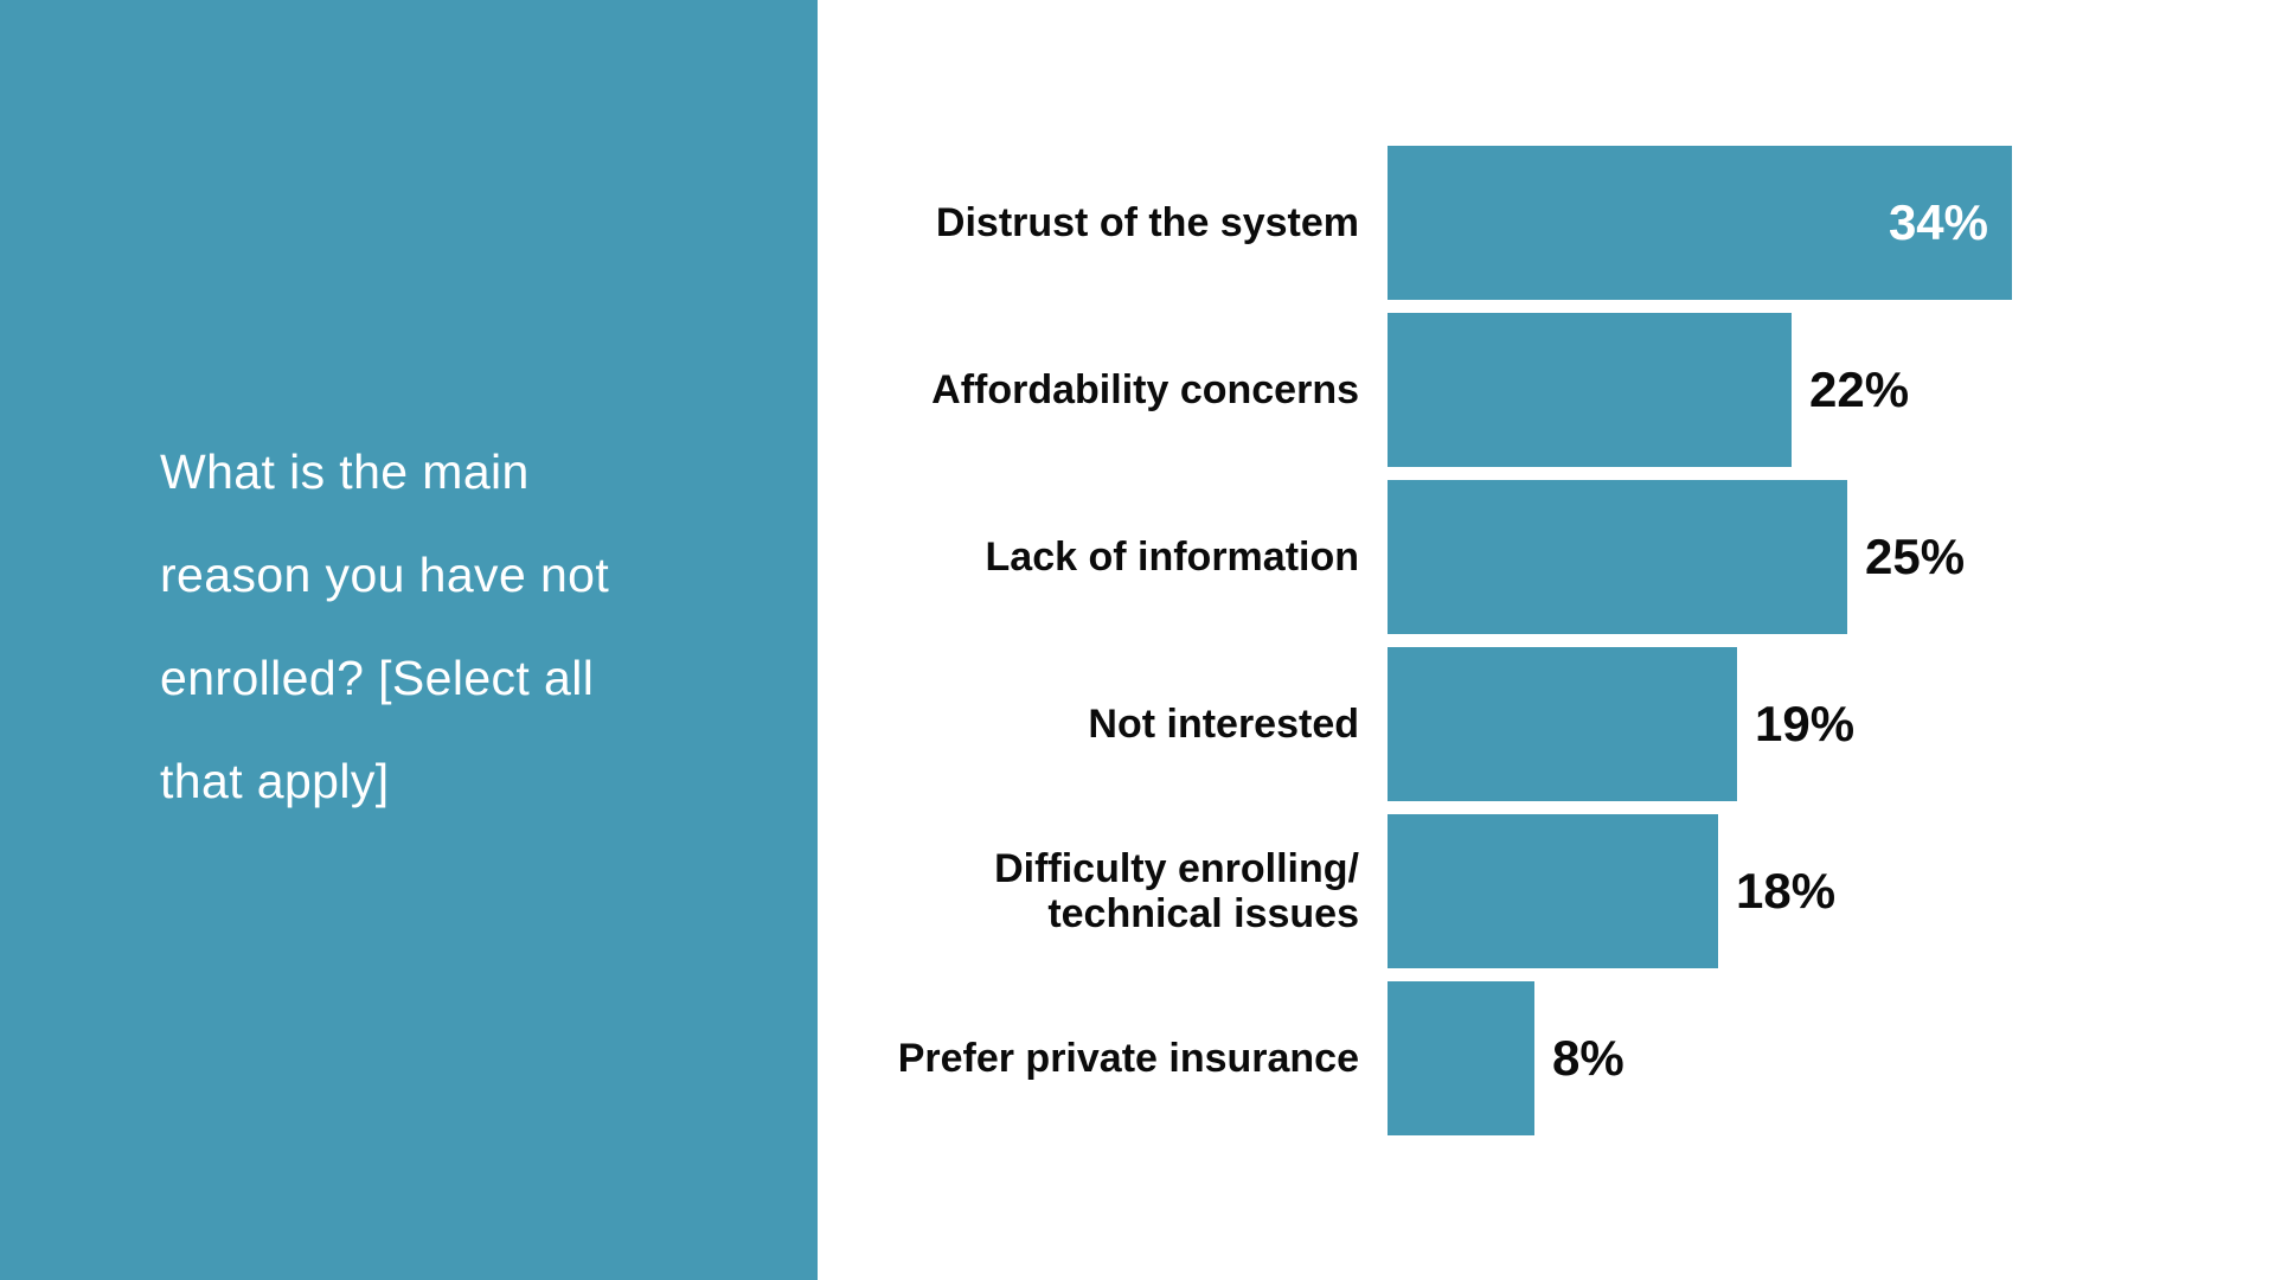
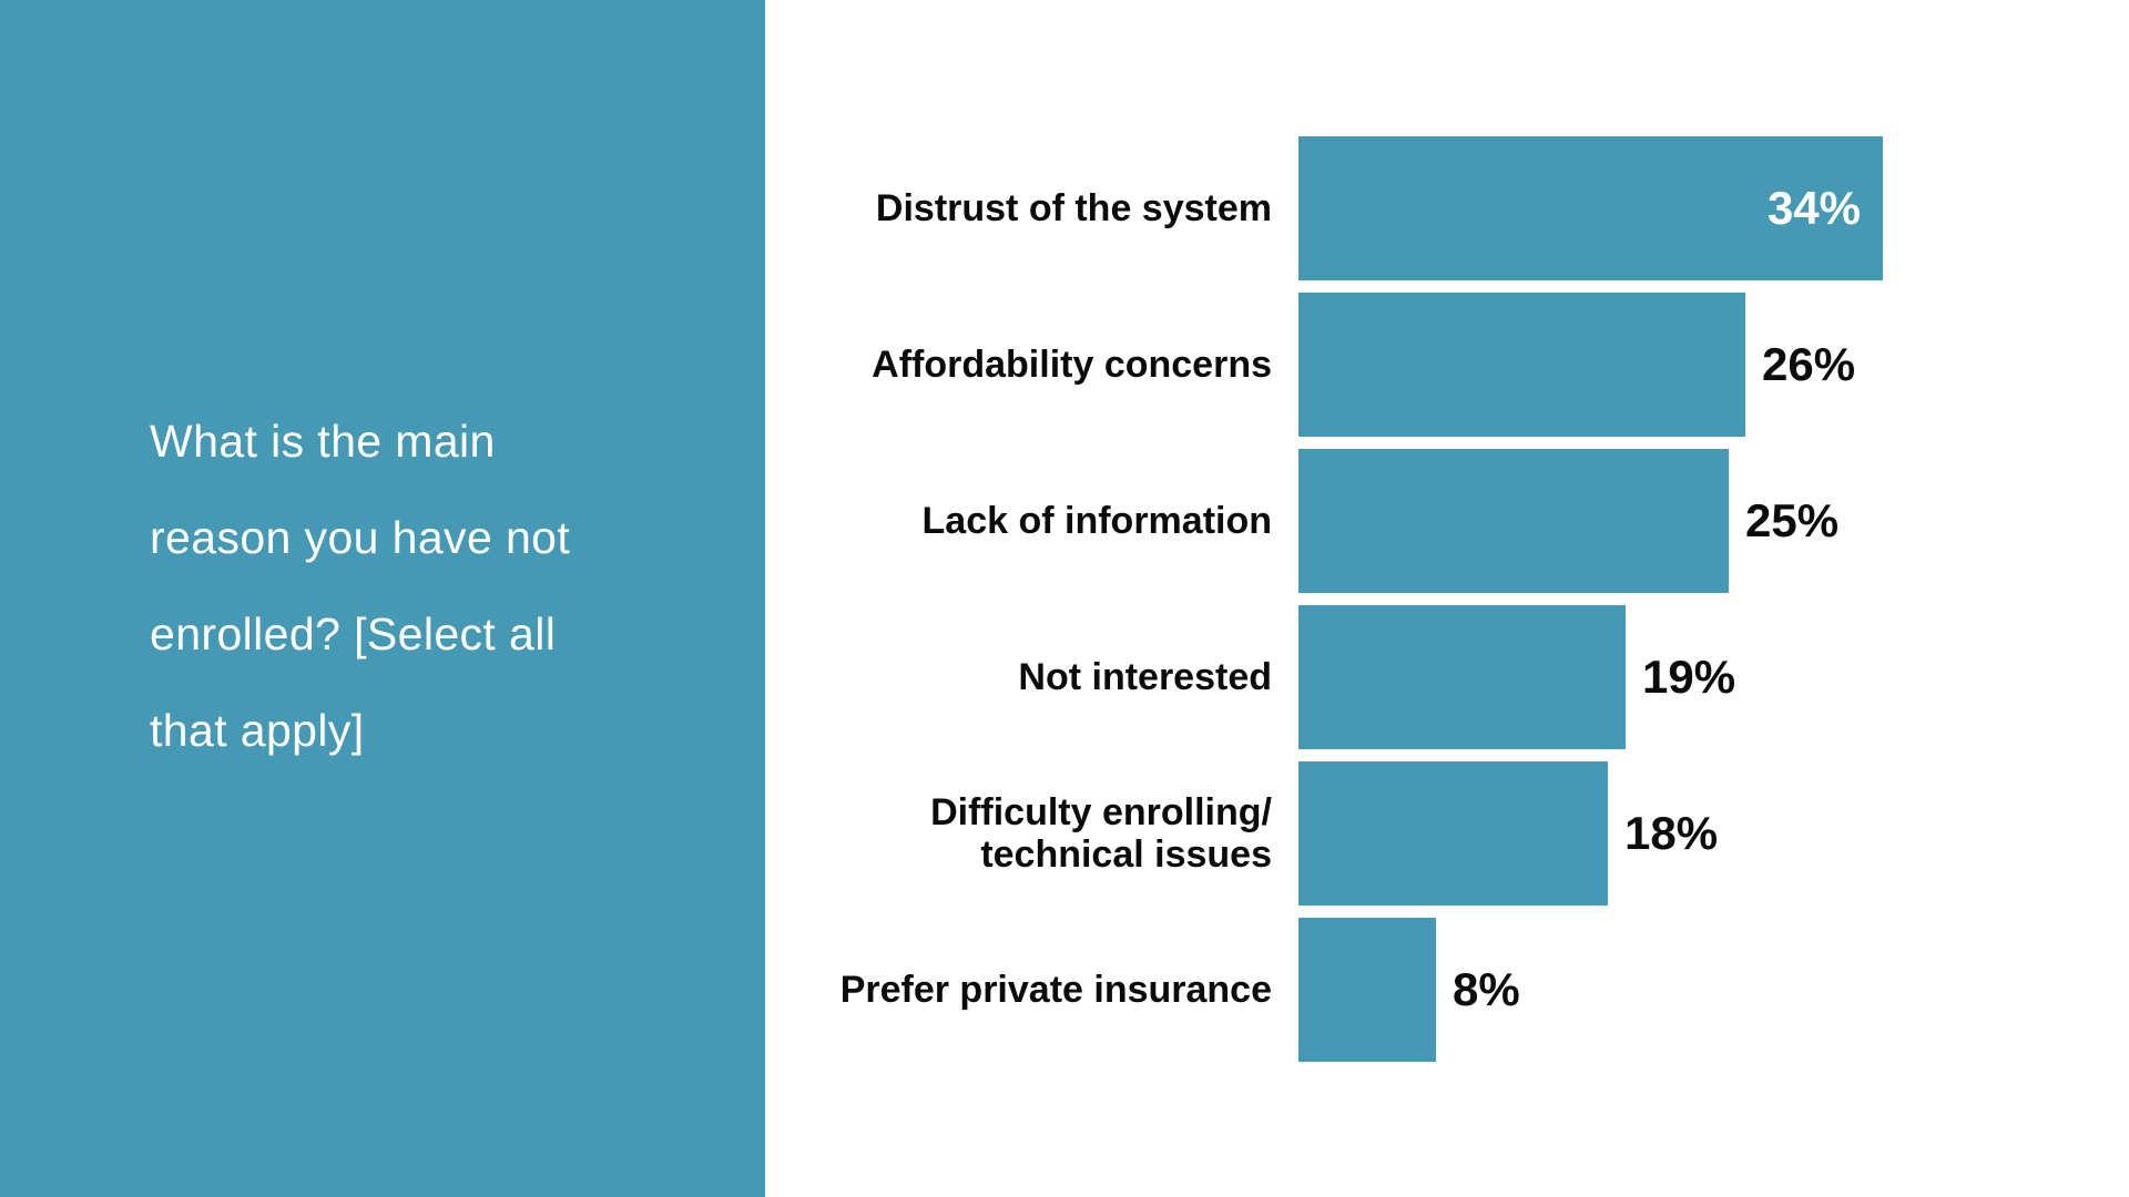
Affordability concerns: 22% -> 26%
